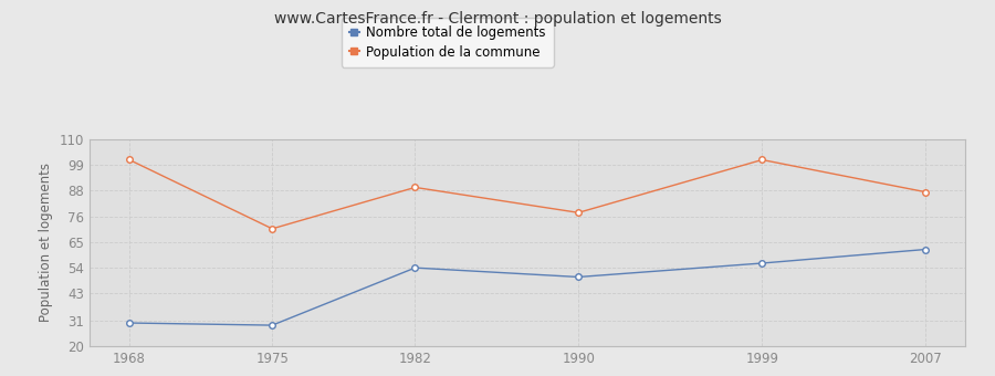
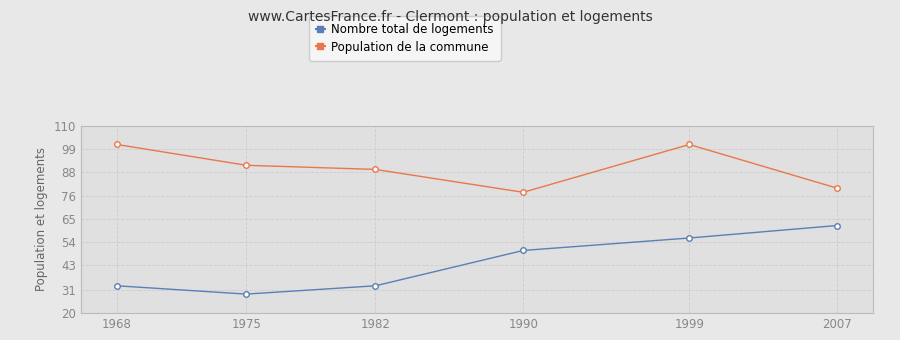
Nombre total de logements/1968: 30 -> 33
Population de la commune/1975: 71 -> 91
Nombre total de logements/1982: 54 -> 33
Population de la commune/2007: 87 -> 80
